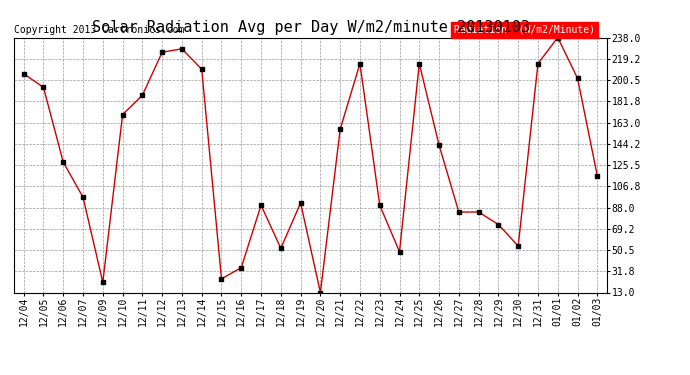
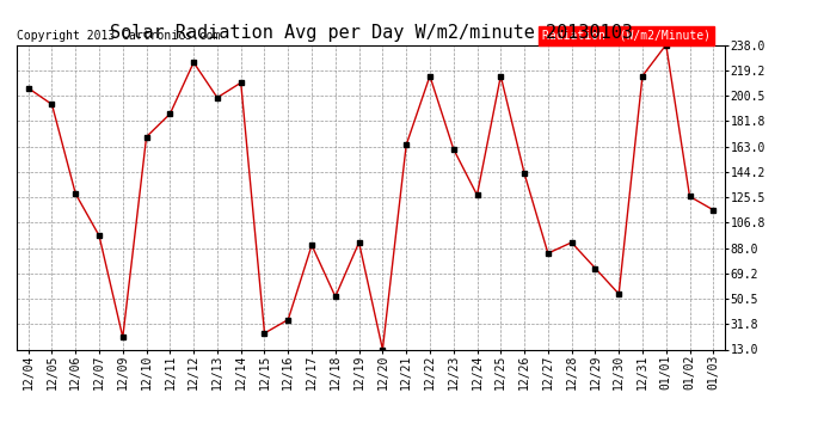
12/13: 228 -> 199
12/21: 157 -> 164
12/23: 90 -> 161
12/24: 49 -> 127
12/28: 84 -> 92
01/02: 202 -> 126
